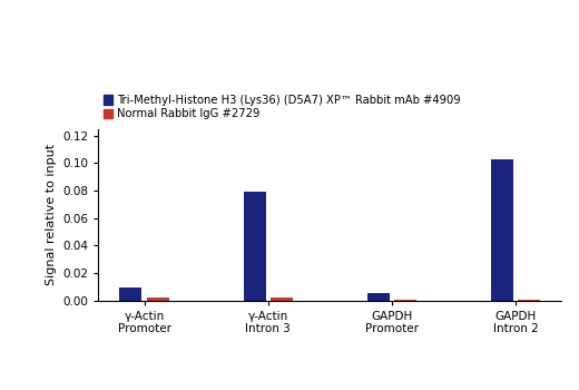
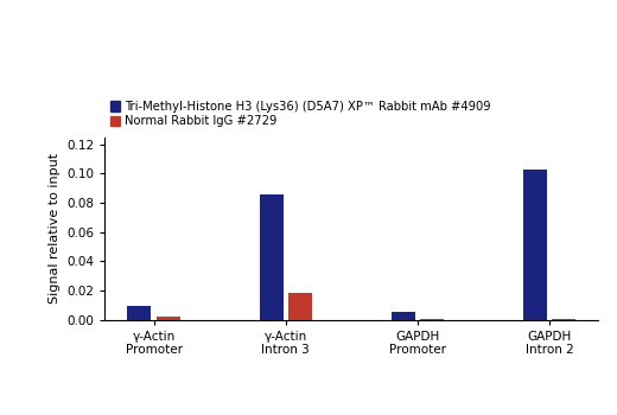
Tri-Methyl-Histone H3 (Lys36) (D5A7) XP™ Rabbit mAb #4909/γ-Actin Intron 3: 0.079 -> 0.086
Normal Rabbit IgG #2729/γ-Actin Intron 3: 0.002 -> 0.018
